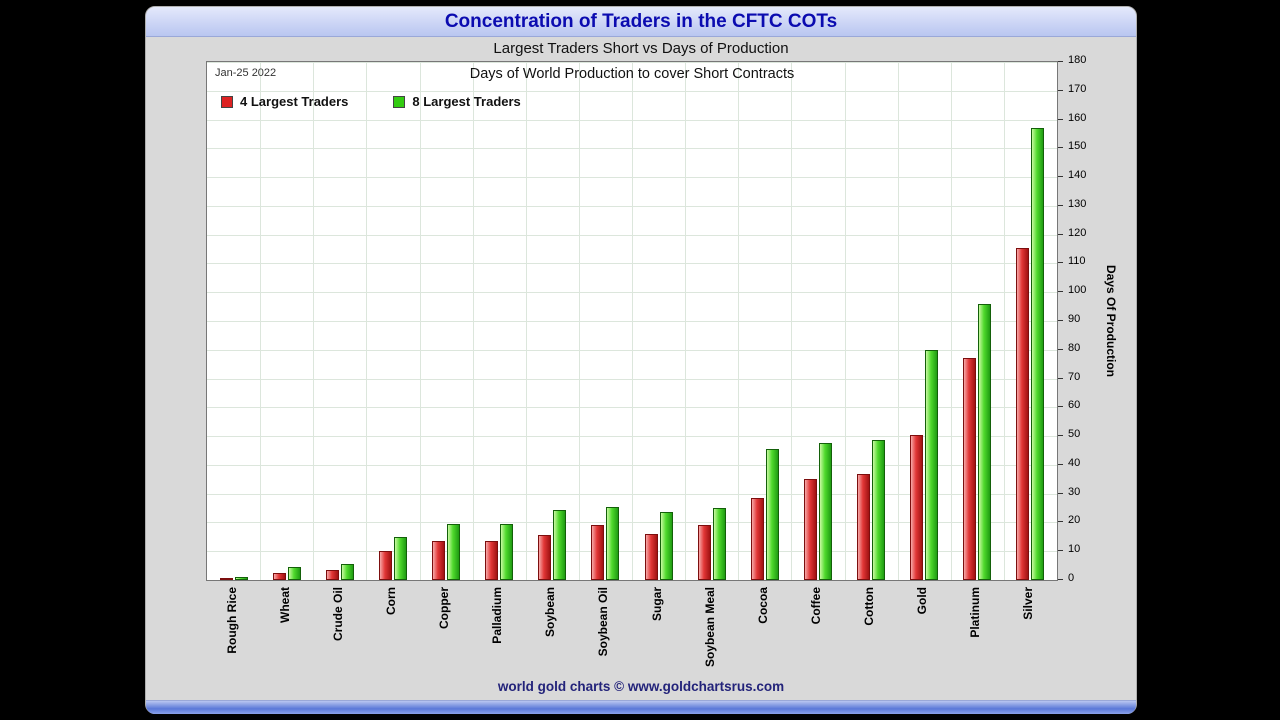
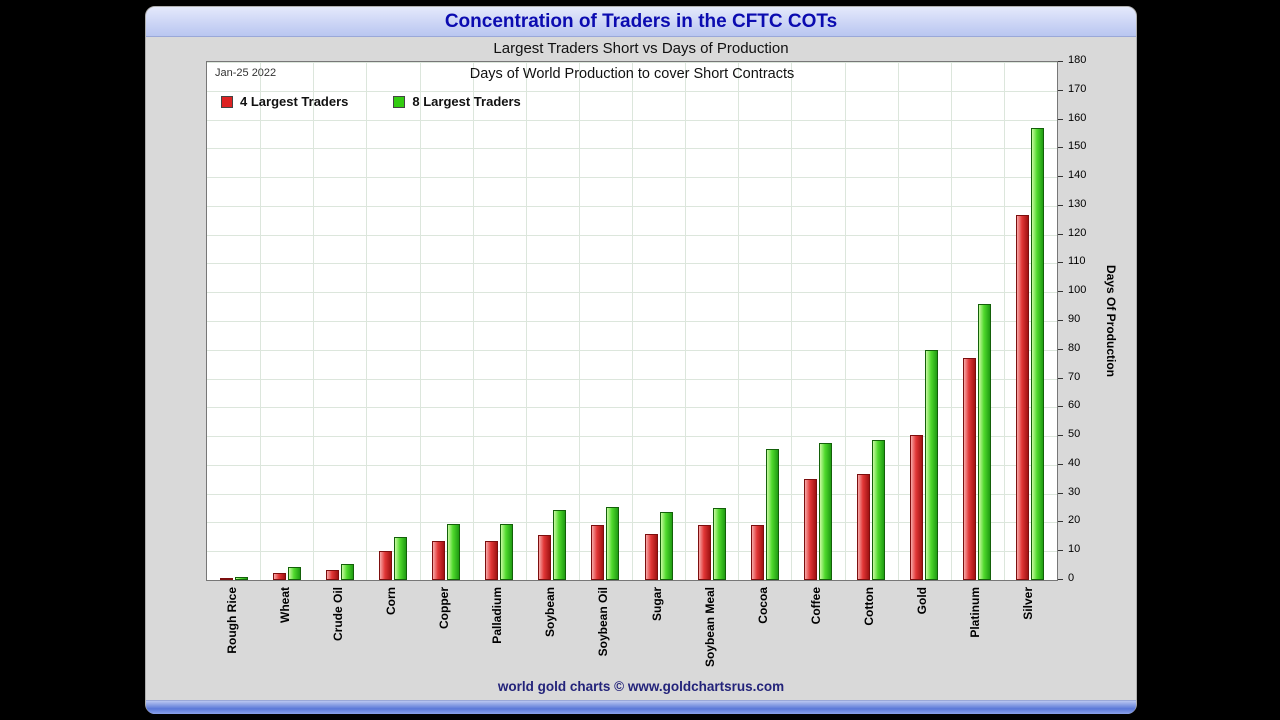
4 Largest Traders/Cocoa: 28 -> 19
4 Largest Traders/Silver: 116 -> 127
